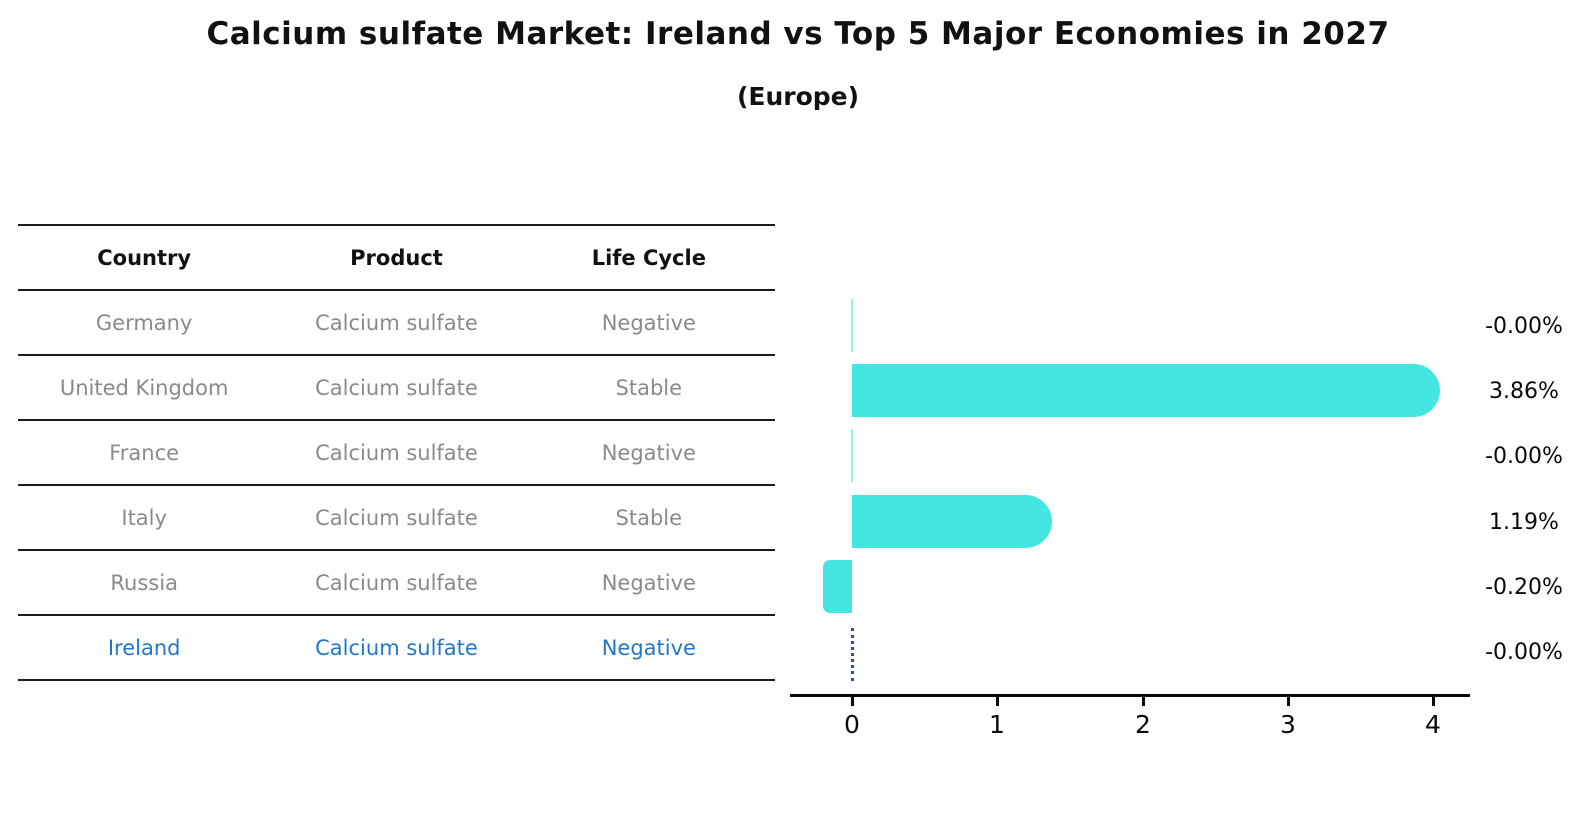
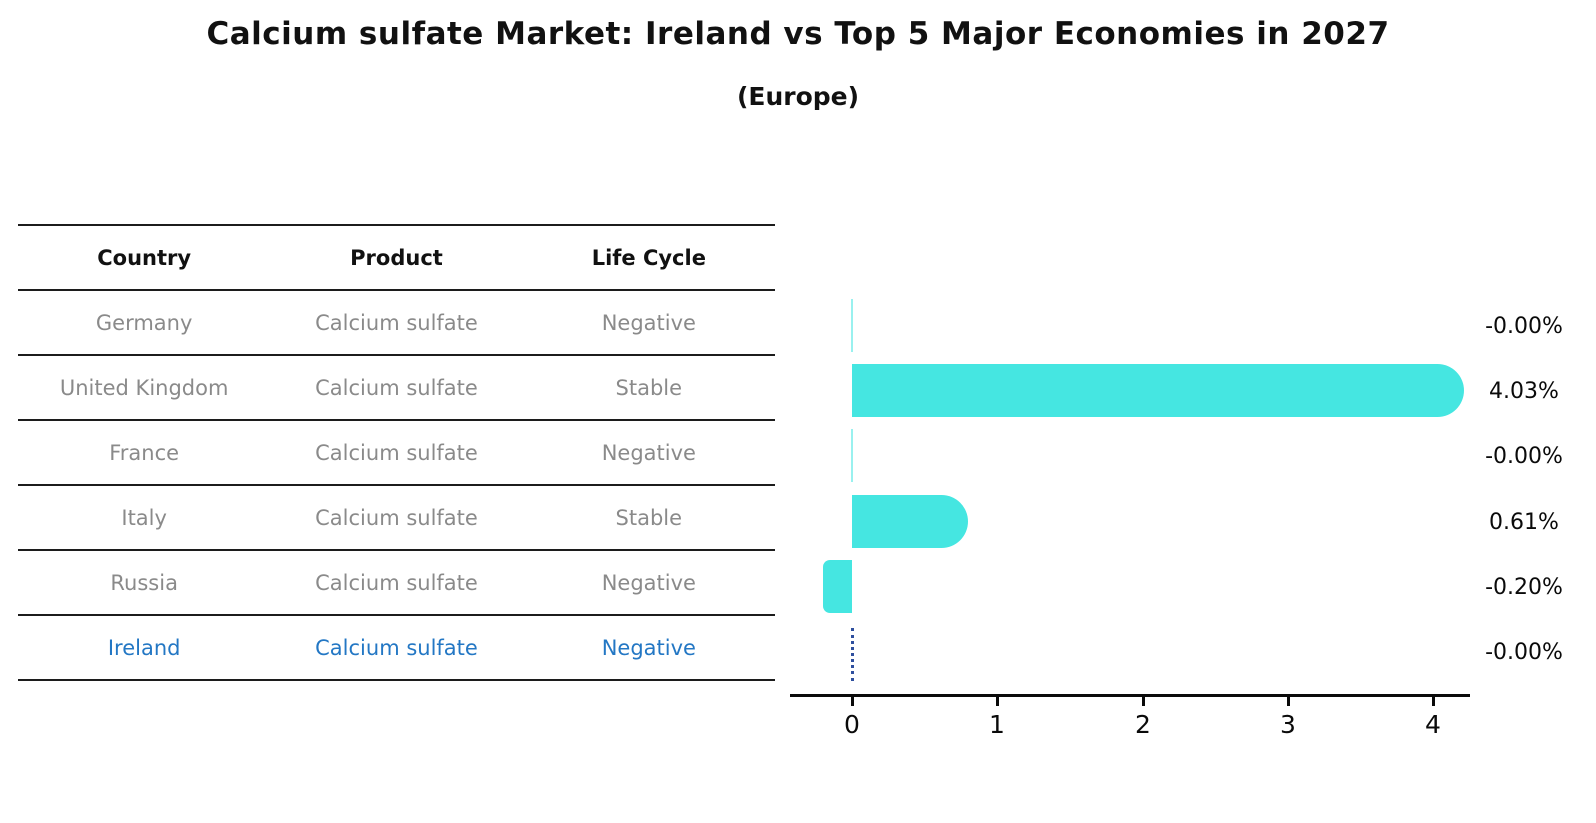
United Kingdom: 3.86% -> 4.03%
Italy: 1.19% -> 0.61%
